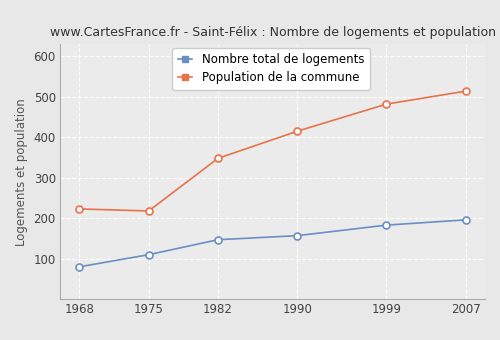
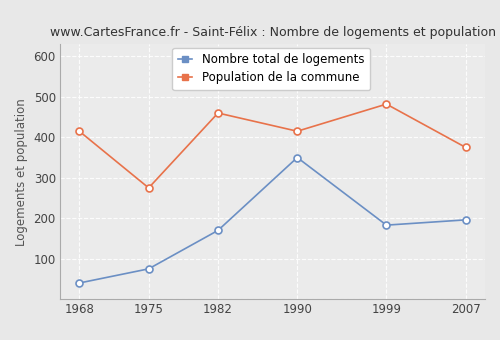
Nombre total de logements/1968: 80 -> 40
Population de la commune/1968: 223 -> 415
Nombre total de logements/1975: 110 -> 75
Population de la commune/1975: 218 -> 275
Nombre total de logements/1982: 147 -> 170
Population de la commune/1982: 348 -> 460
Nombre total de logements/1990: 157 -> 350
Population de la commune/2007: 514 -> 375
